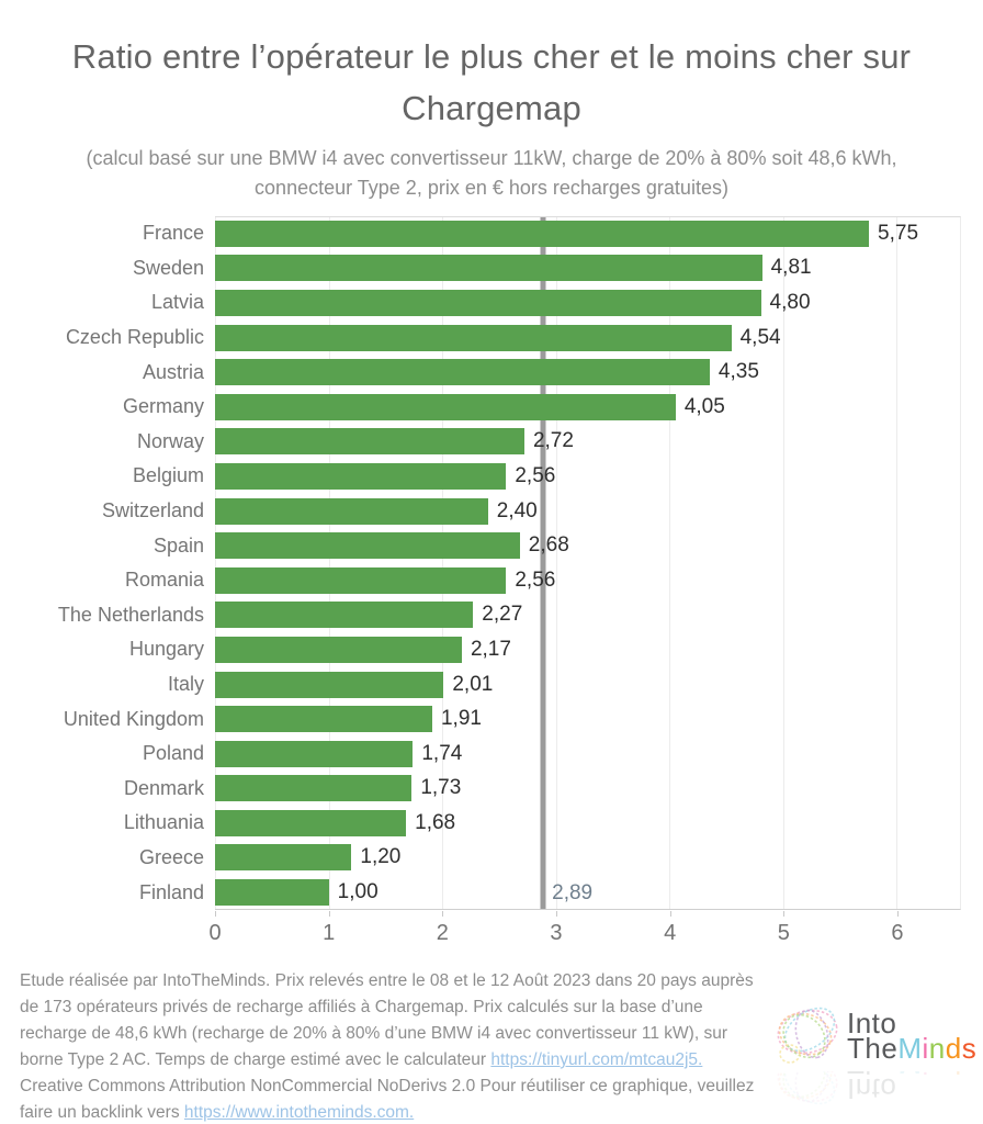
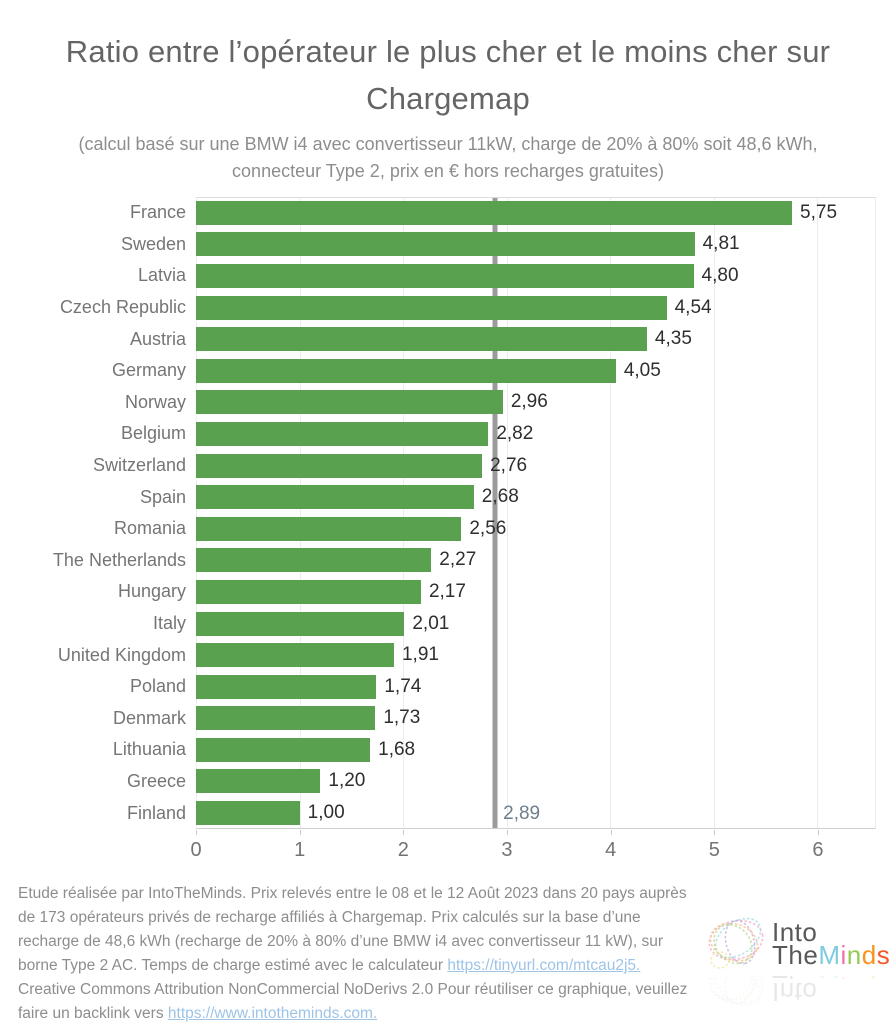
Norway: 2,72 -> 2,96
Belgium: 2,56 -> 2,82
Switzerland: 2,40 -> 2,76
